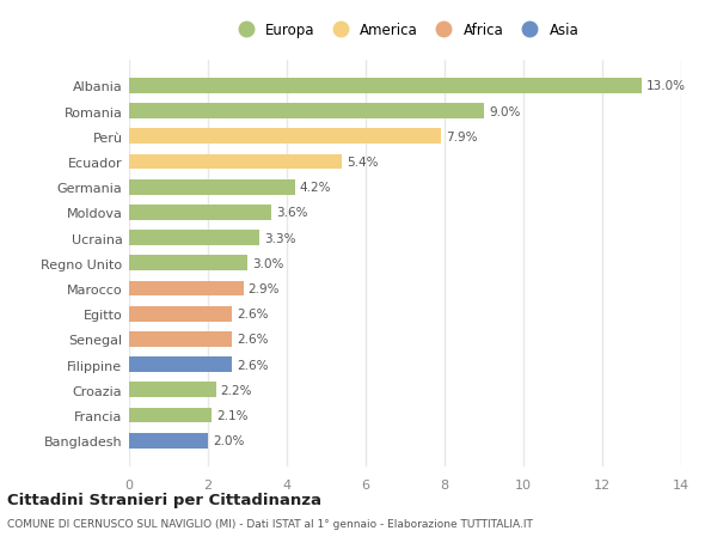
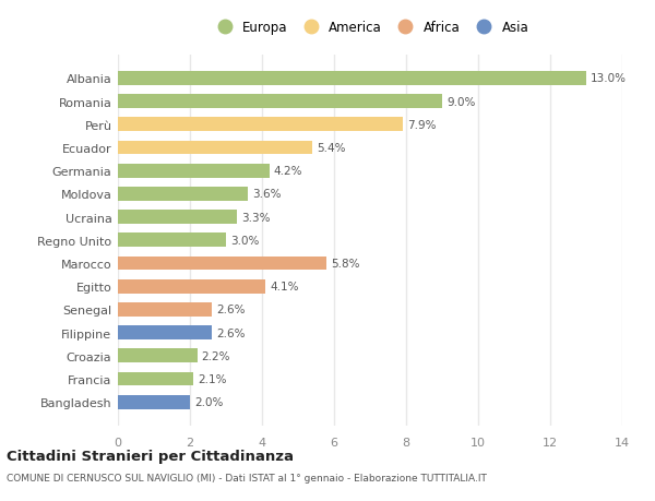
Marocco: 2.9% -> 5.8%
Egitto: 2.6% -> 4.1%
